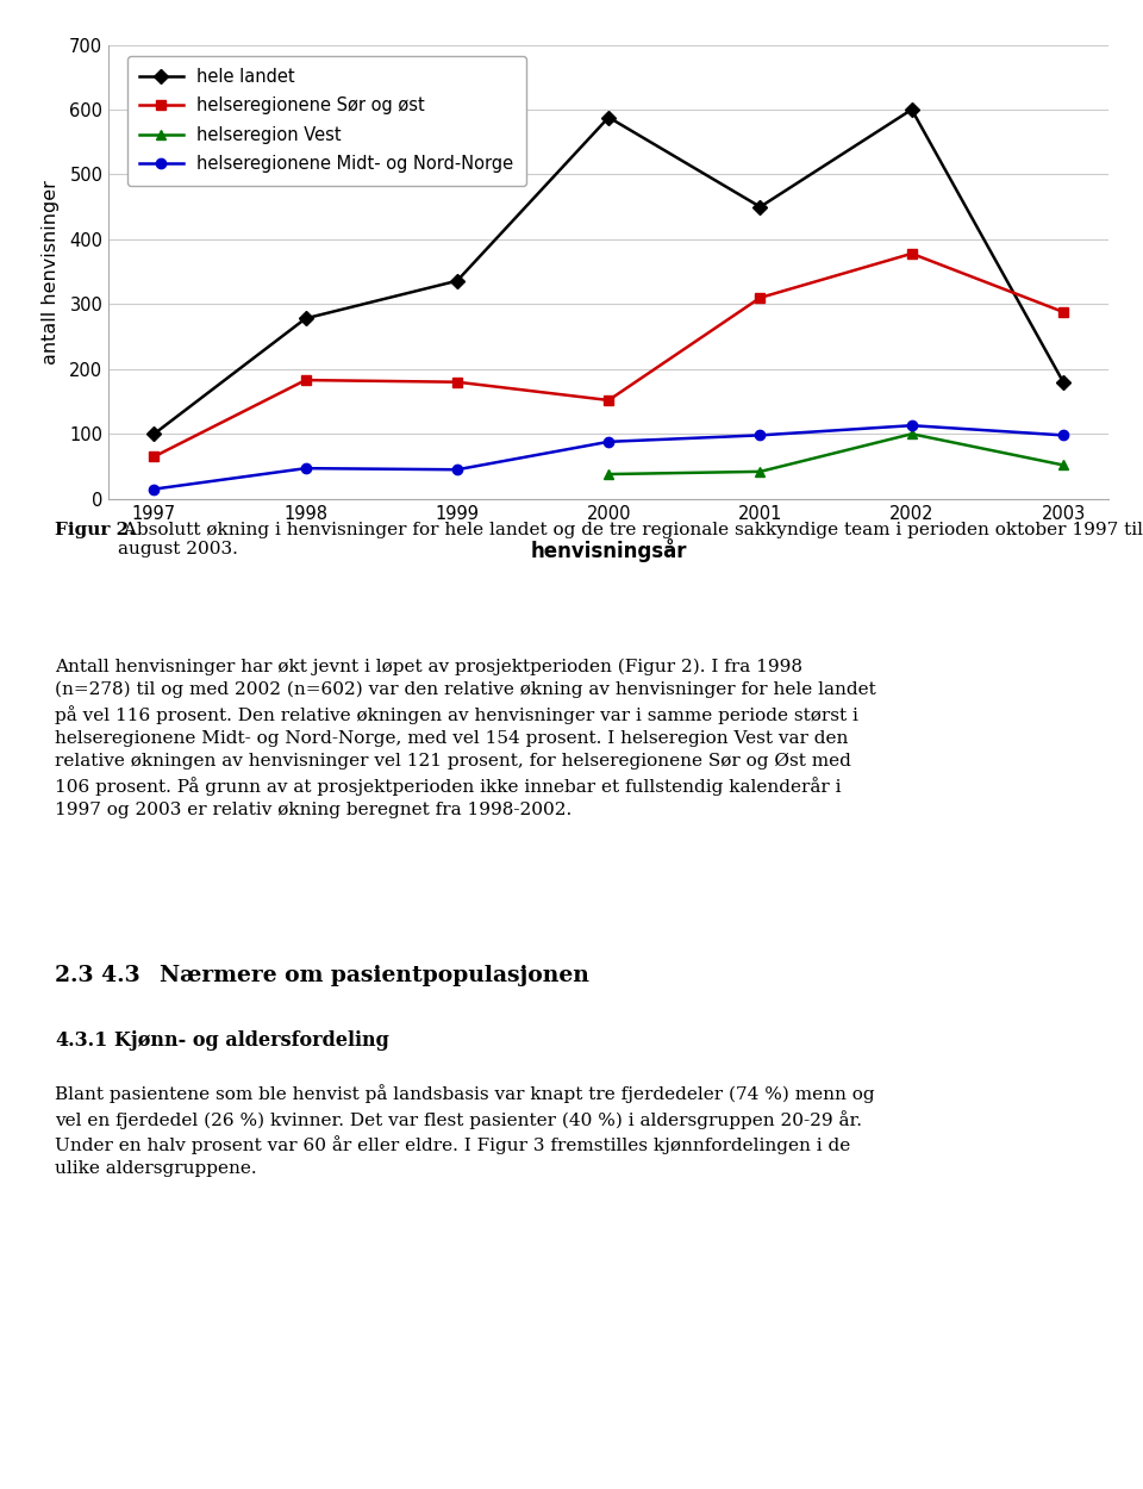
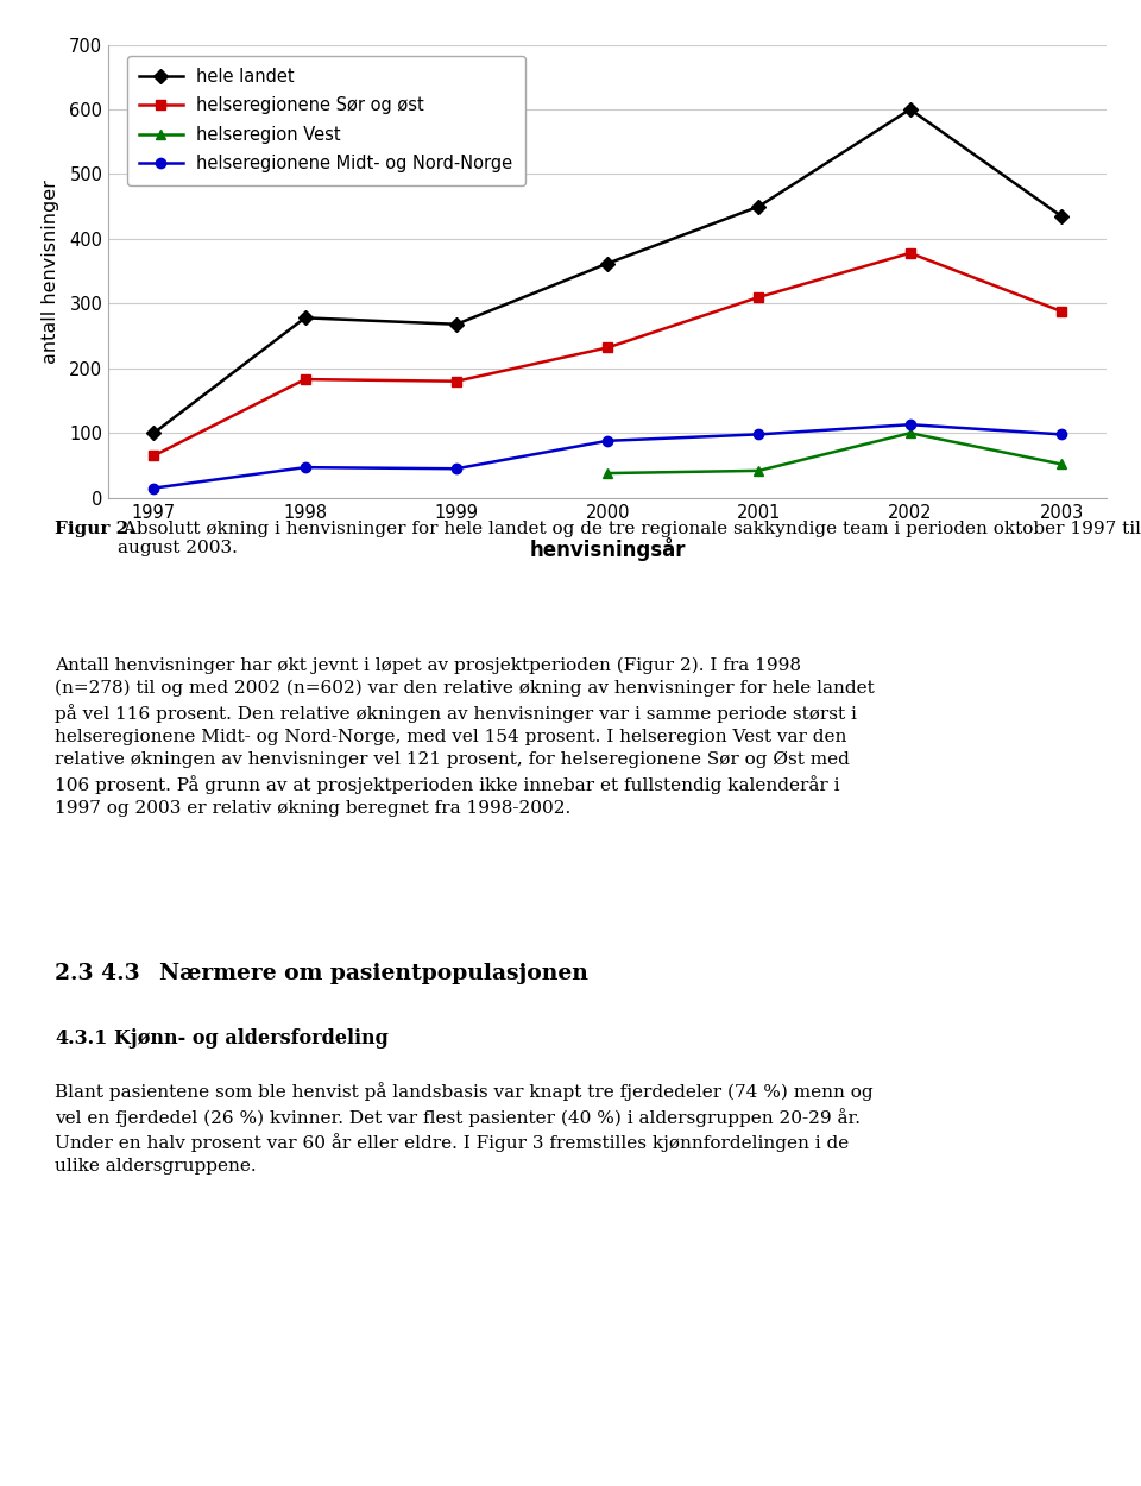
hele landet/1999: 336 -> 268
hele landet/2000: 588 -> 362
helseregionene Sør og øst/2000: 152 -> 232
hele landet/2003: 180 -> 435
